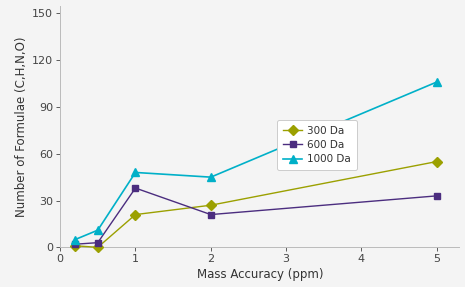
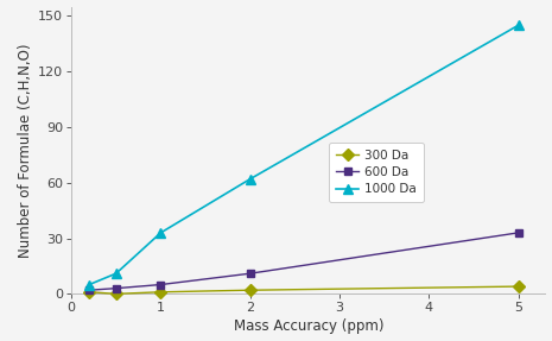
300 Da/1: 21 -> 1
600 Da/1: 38 -> 5
1000 Da/1: 48 -> 33
300 Da/2: 27 -> 2
600 Da/2: 21 -> 11
1000 Da/2: 45 -> 62
300 Da/5: 55 -> 4
1000 Da/5: 106 -> 145
